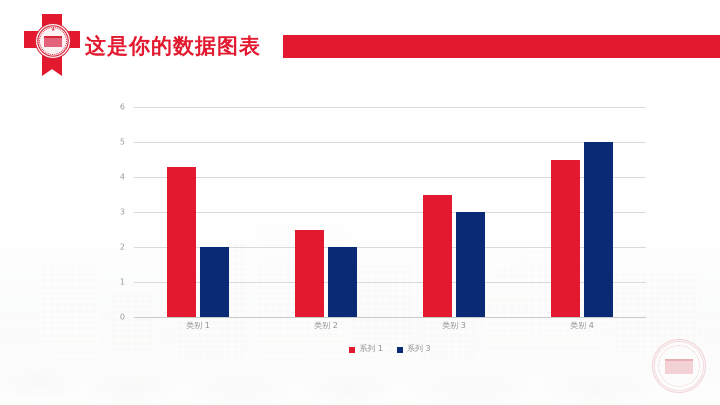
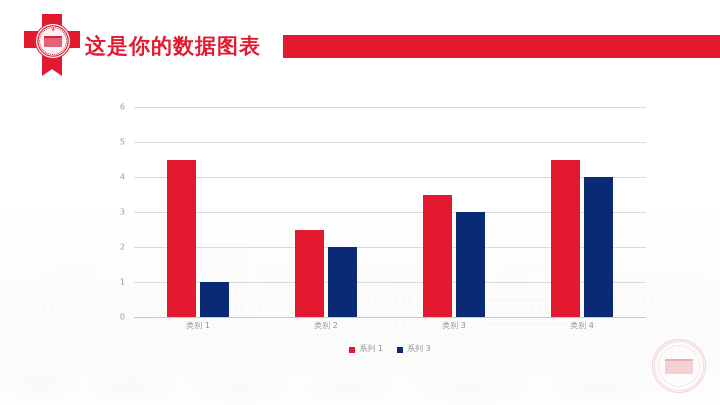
系列 1/类别 1: 4.3 -> 4.5
系列 3/类别 1: 2 -> 1
系列 3/类别 4: 5 -> 4
